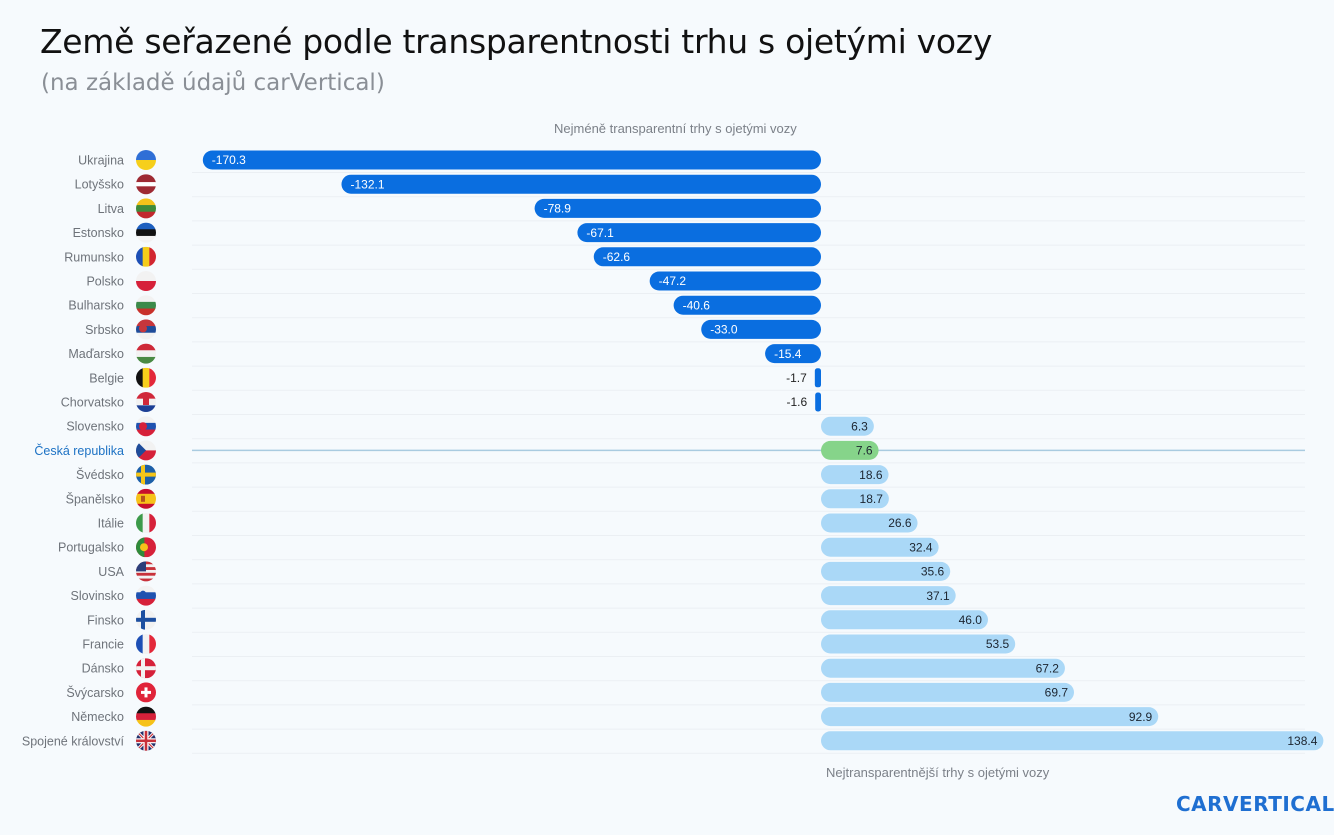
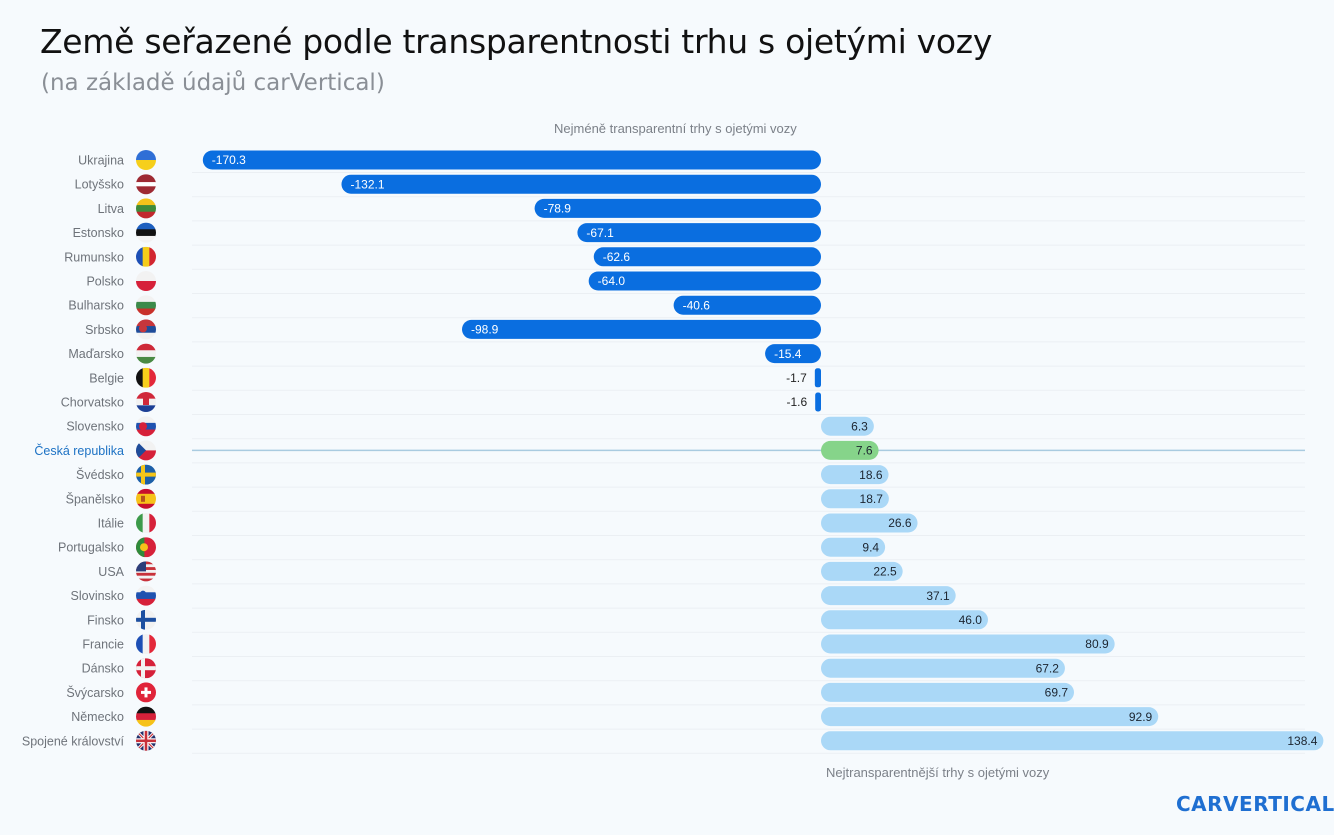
Polsko: -47.2 -> -64.0
Srbsko: -33.0 -> -98.9
Portugalsko: 32.4 -> 9.4
USA: 35.6 -> 22.5
Francie: 53.5 -> 80.9
